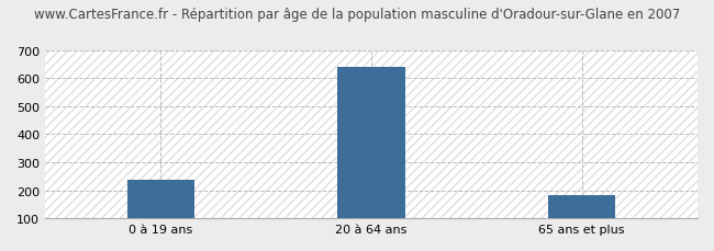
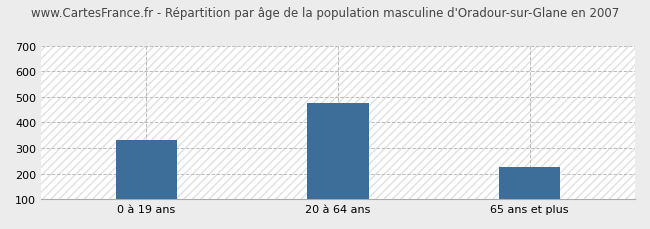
0 à 19 ans: 238 -> 330
20 à 64 ans: 638 -> 475
65 ans et plus: 183 -> 225
